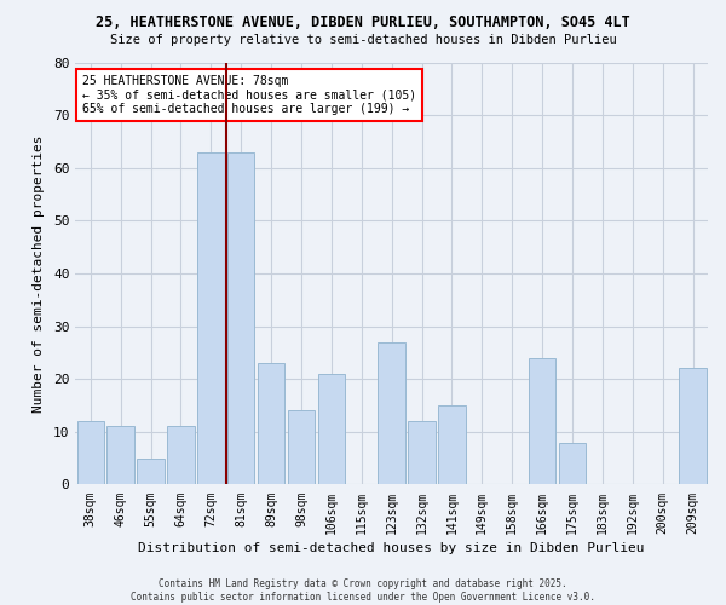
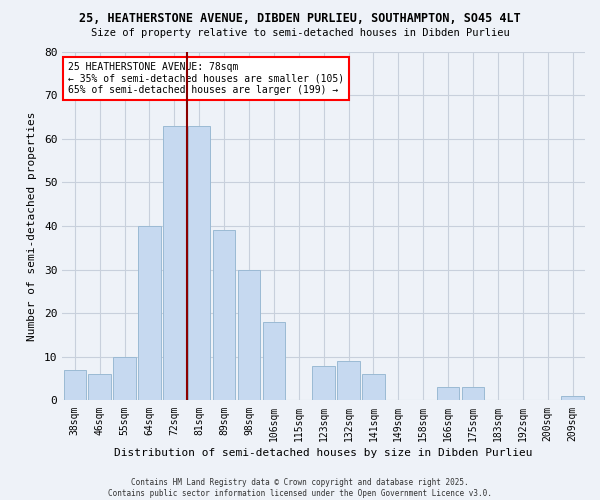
38sqm: 12 -> 7
46sqm: 11 -> 6
55sqm: 5 -> 10
64sqm: 11 -> 40
89sqm: 23 -> 39
98sqm: 14 -> 30
106sqm: 21 -> 18
123sqm: 27 -> 8
132sqm: 12 -> 9
141sqm: 15 -> 6
166sqm: 24 -> 3
175sqm: 8 -> 3
209sqm: 22 -> 1
